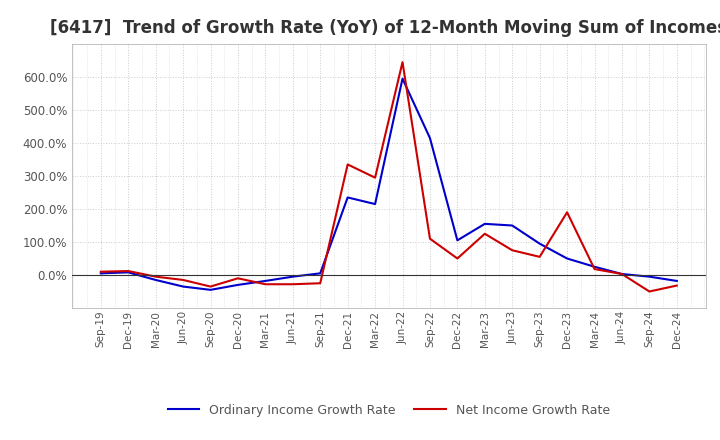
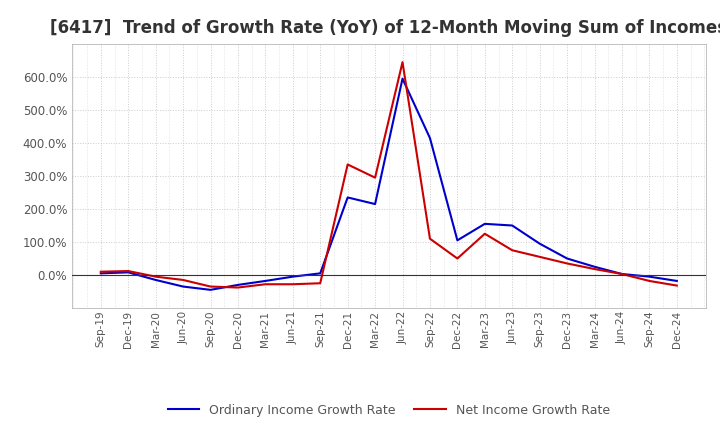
Net Income Growth Rate/Dec-20: -10% -> -38%
Net Income Growth Rate/Dec-23: 190% -> 35%
Net Income Growth Rate/Sep-24: -50% -> -18%
